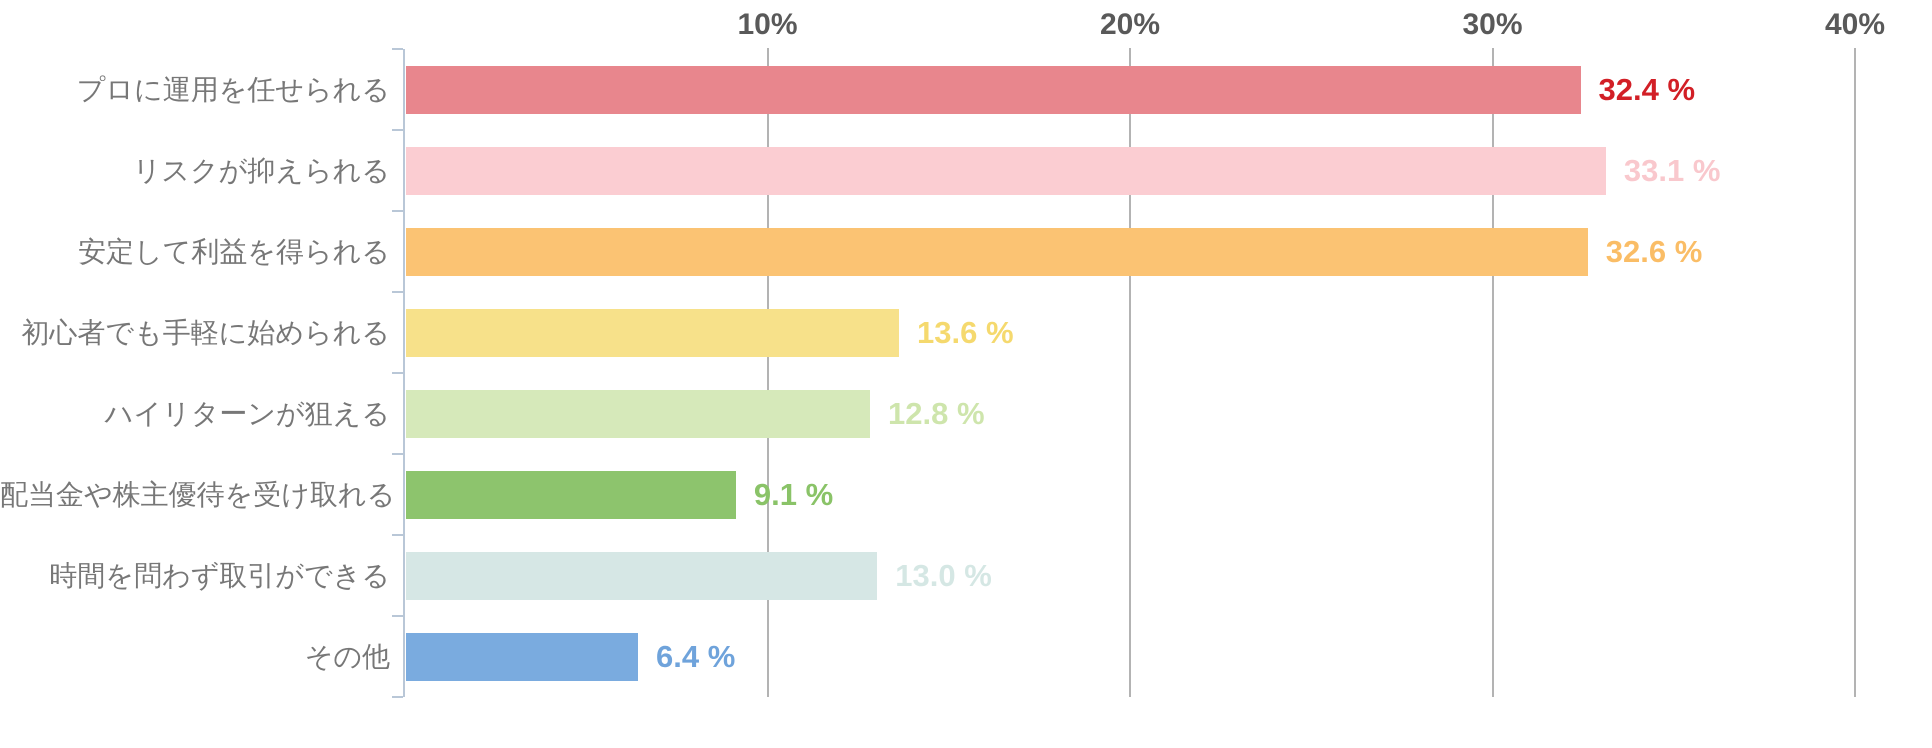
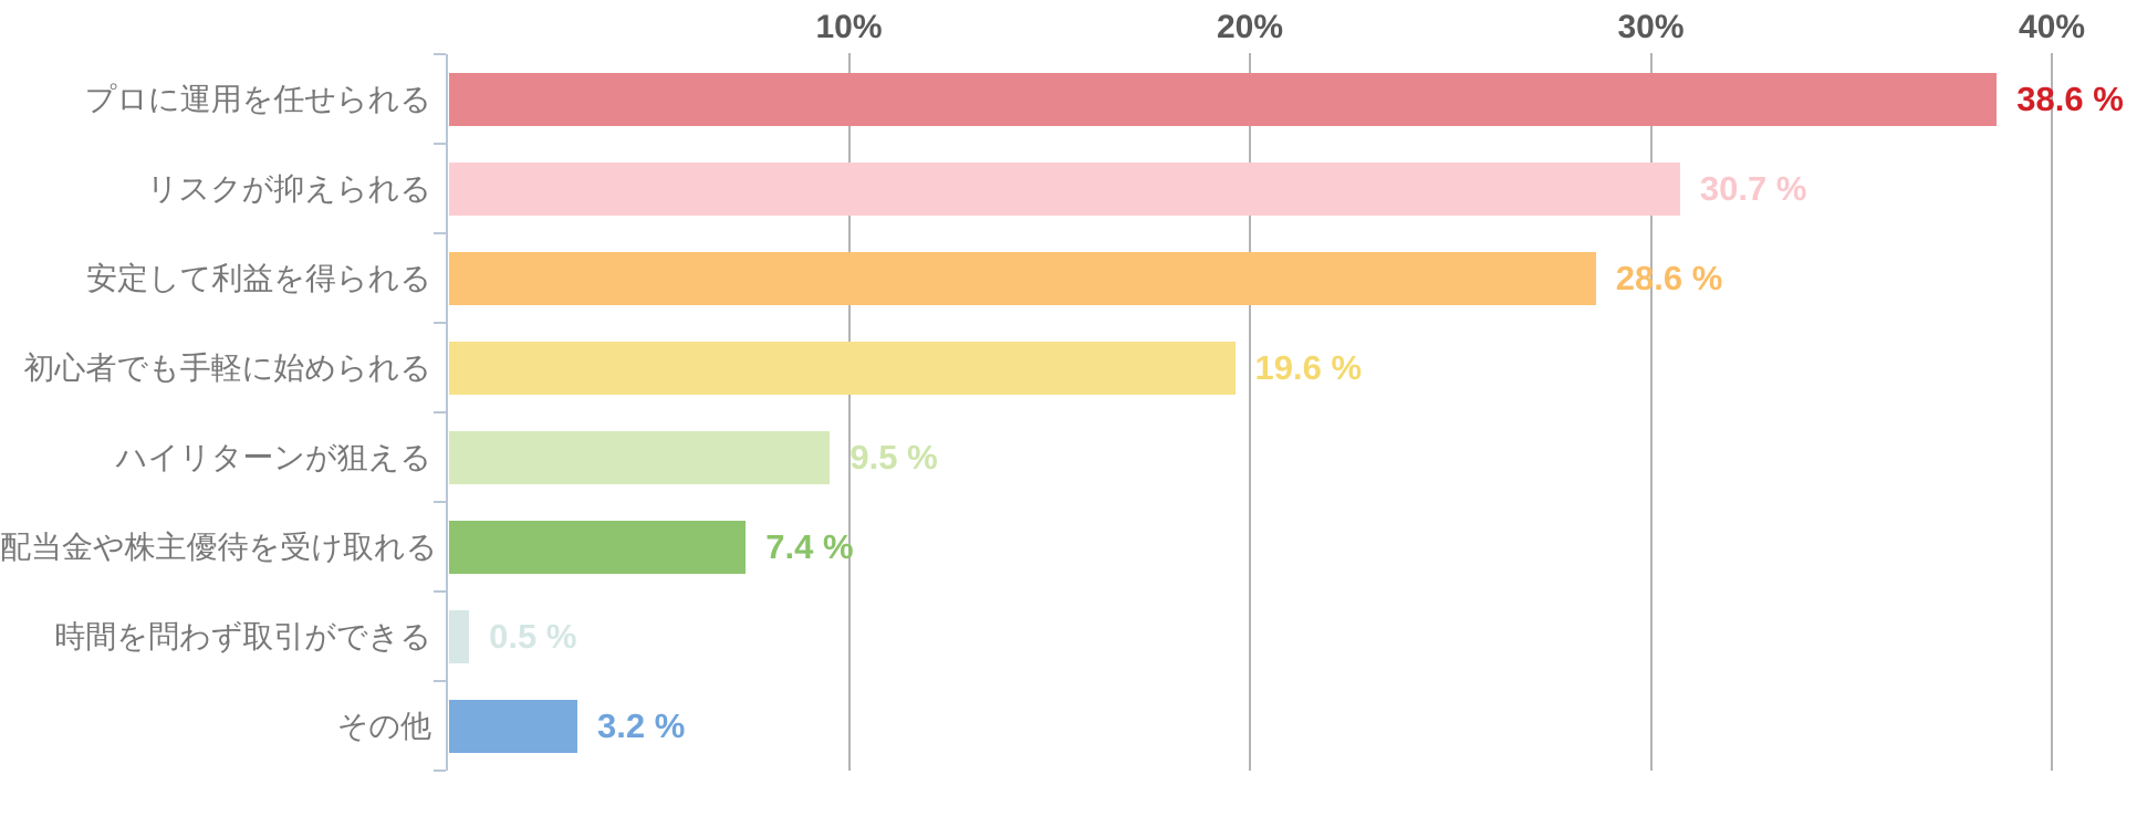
プロに運用を任せられる: 32.4 -> 38.6
リスクが抑えられる: 33.1 -> 30.7
安定して利益を得られる: 32.6 -> 28.6
初心者でも手軽に始められる: 13.6 -> 19.6
ハイリターンが狙える: 12.8 -> 9.5
配当金や株主優待を受け取れる: 9.1 -> 7.4
時間を問わず取引ができる: 13.0 -> 0.5
その他: 6.4 -> 3.2
